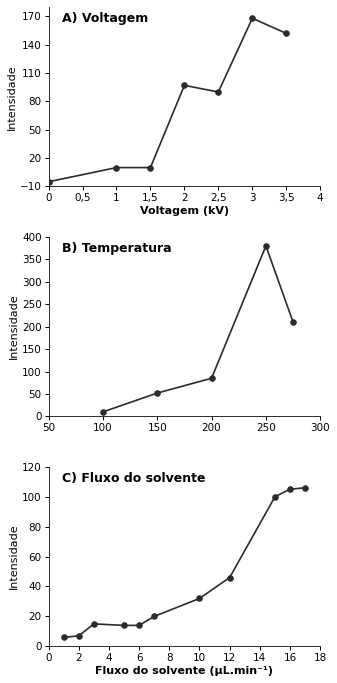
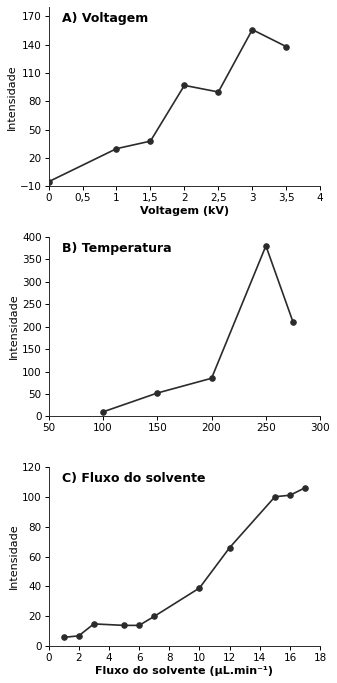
1: 10 -> 30
1,5: 10 -> 38
3: 168 -> 156
3,5: 152 -> 138
10: 32 -> 39
12: 46 -> 66
16: 105 -> 101
